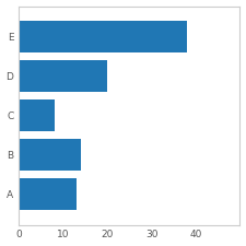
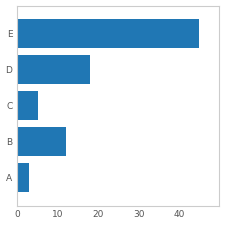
E: 38 -> 45
D: 20 -> 18
C: 8 -> 5
B: 14 -> 12
A: 13 -> 3
